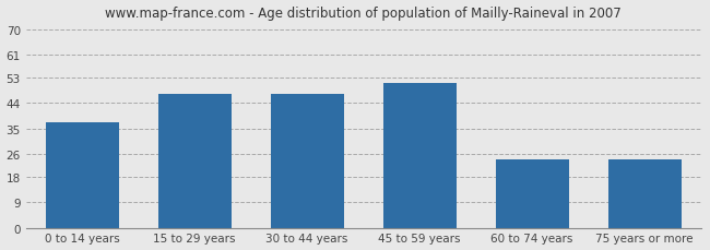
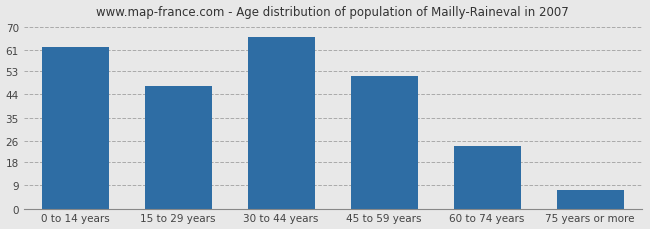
0 to 14 years: 37 -> 62
30 to 44 years: 47 -> 66
75 years or more: 24 -> 7
